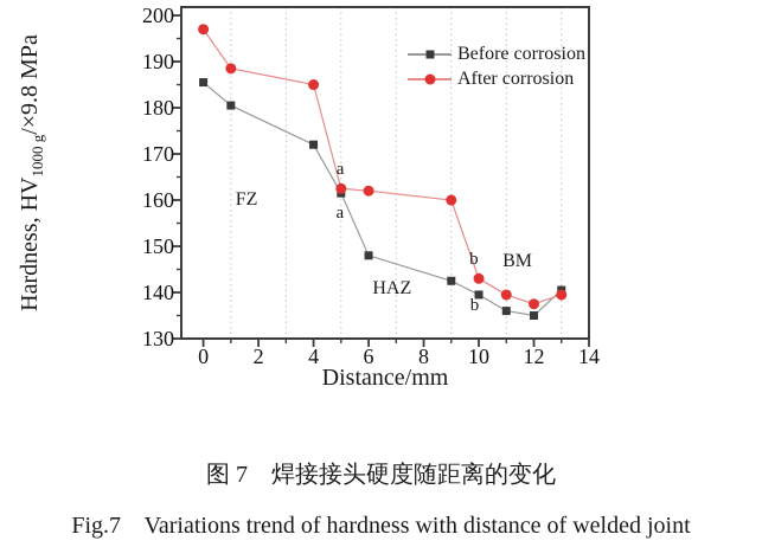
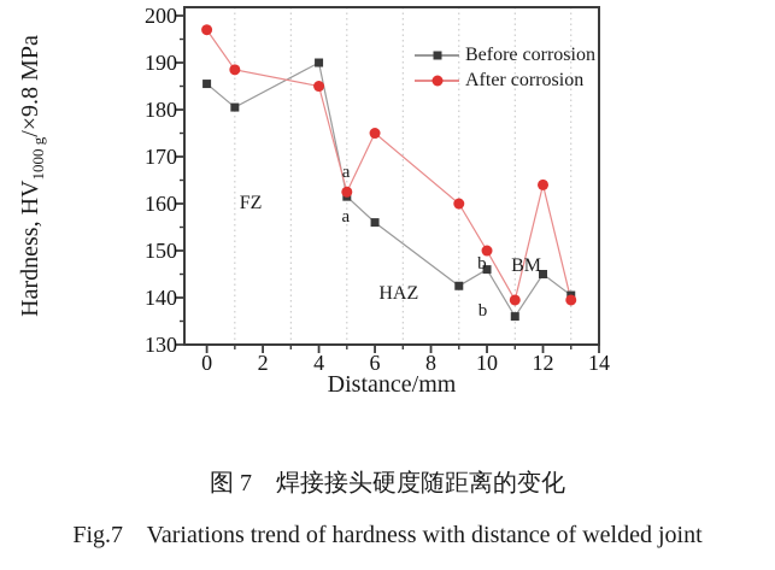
Before corrosion/4: 172 -> 190
Before corrosion/6: 148 -> 156
After corrosion/6: 162 -> 175
Before corrosion/10: 140 -> 146
After corrosion/10: 143 -> 150
Before corrosion/12: 135 -> 145
After corrosion/12: 138 -> 164
